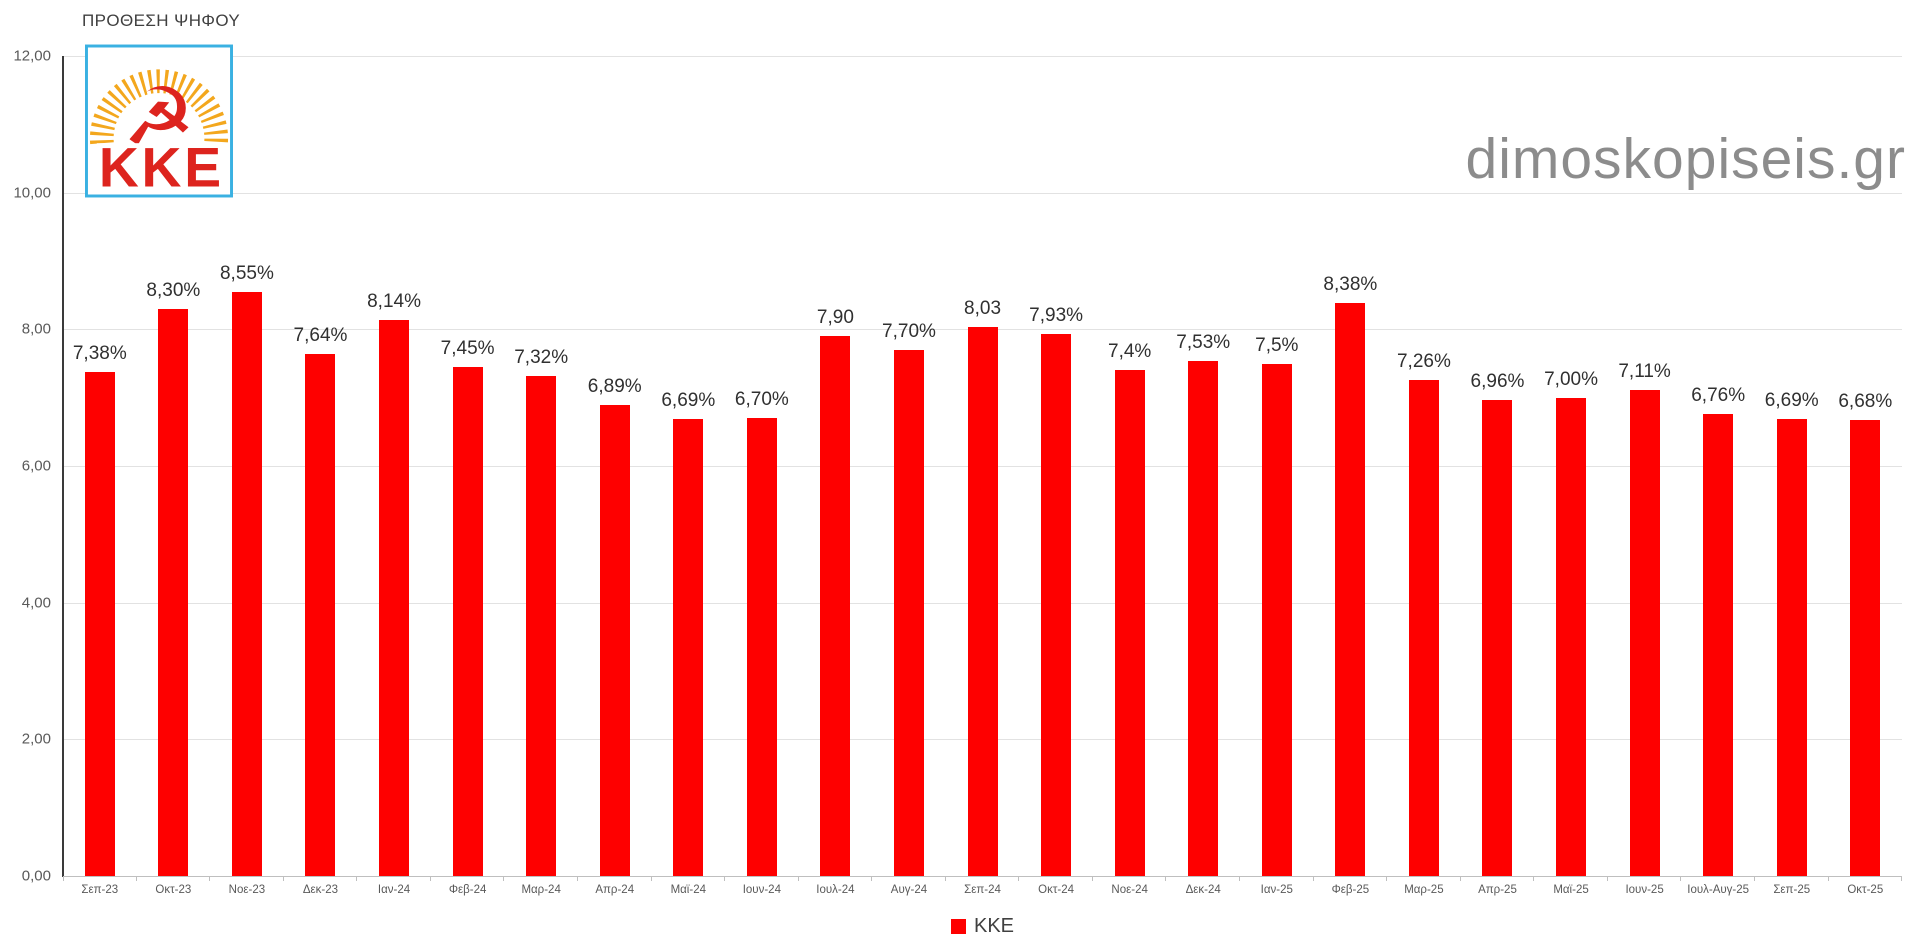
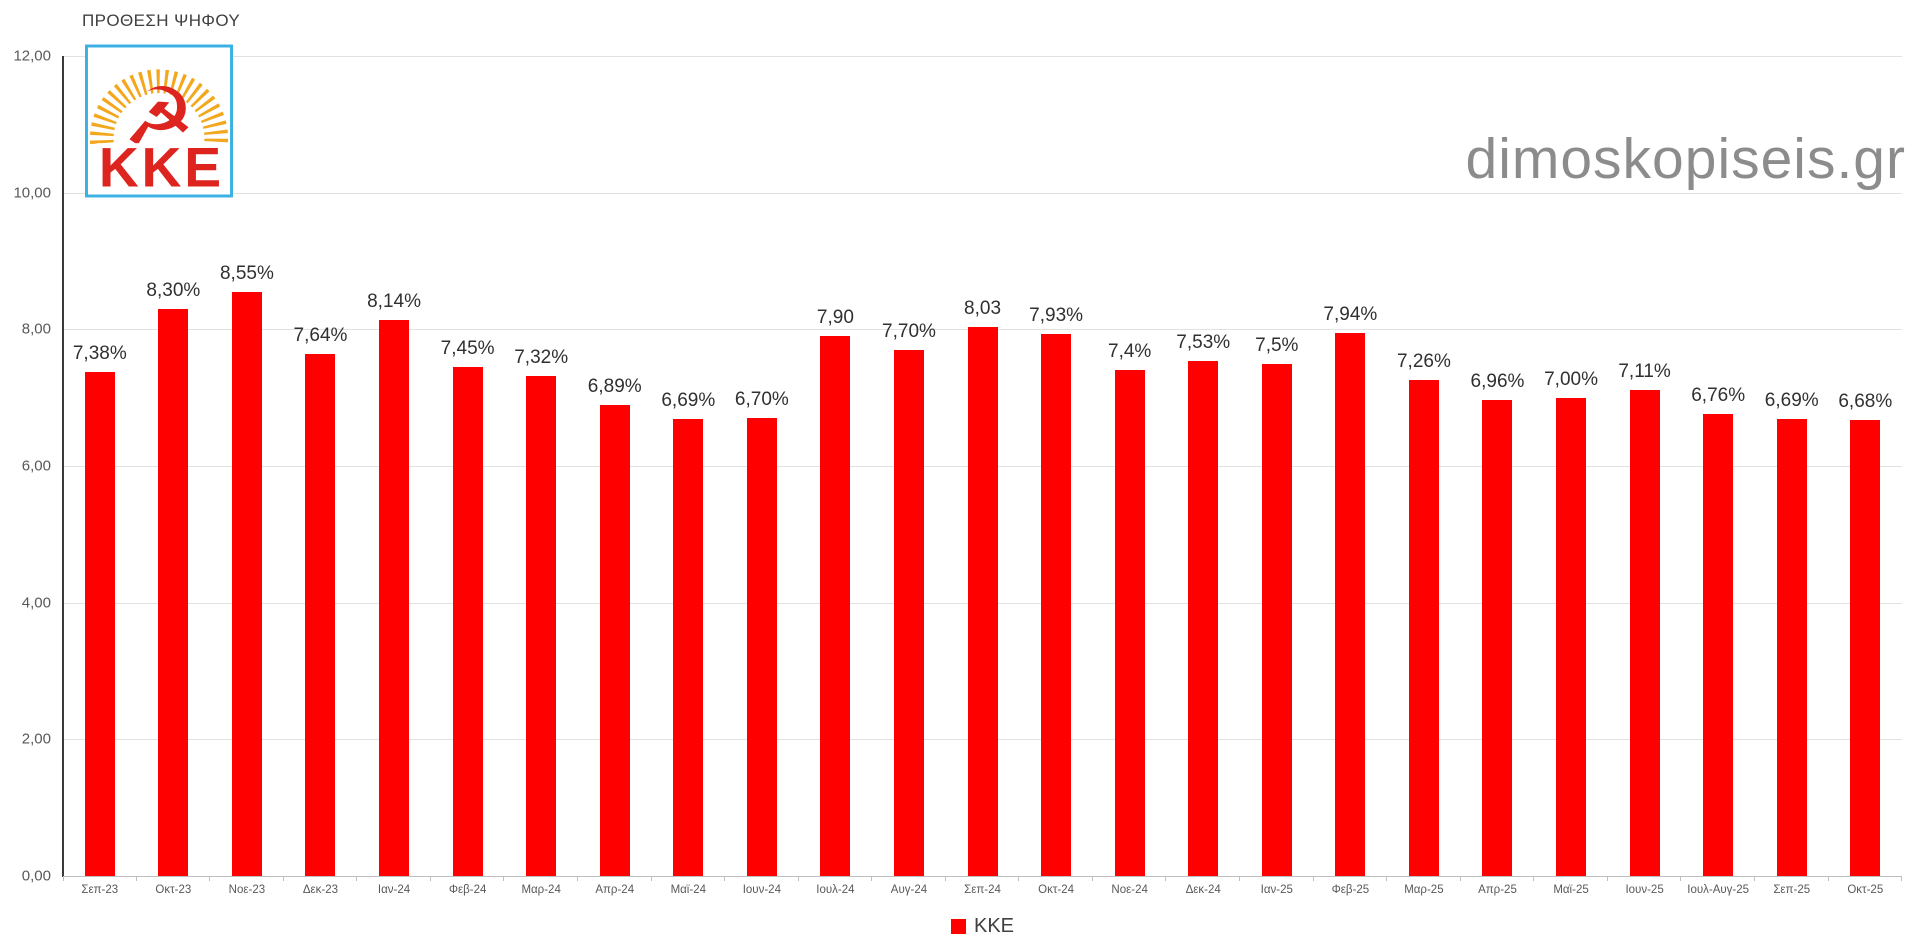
Φεβ-25: 8,38% -> 7,94%
